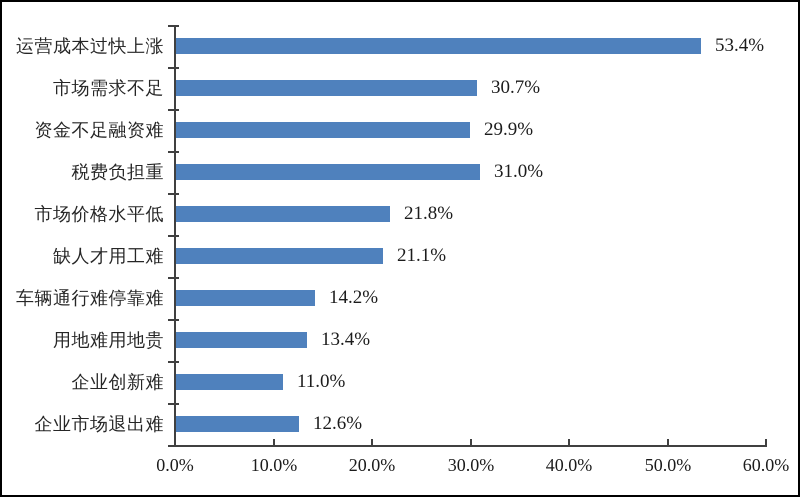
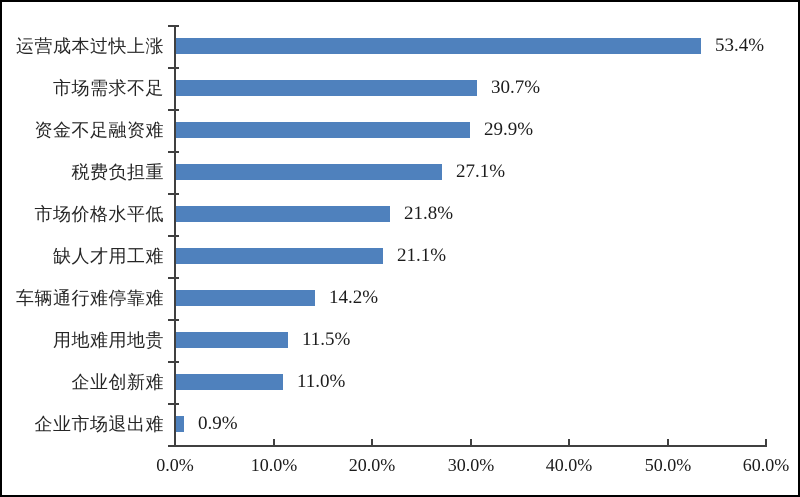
税费负担重: 31.0% -> 27.1%
用地难用地贵: 13.4% -> 11.5%
企业市场退出难: 12.6% -> 0.9%
